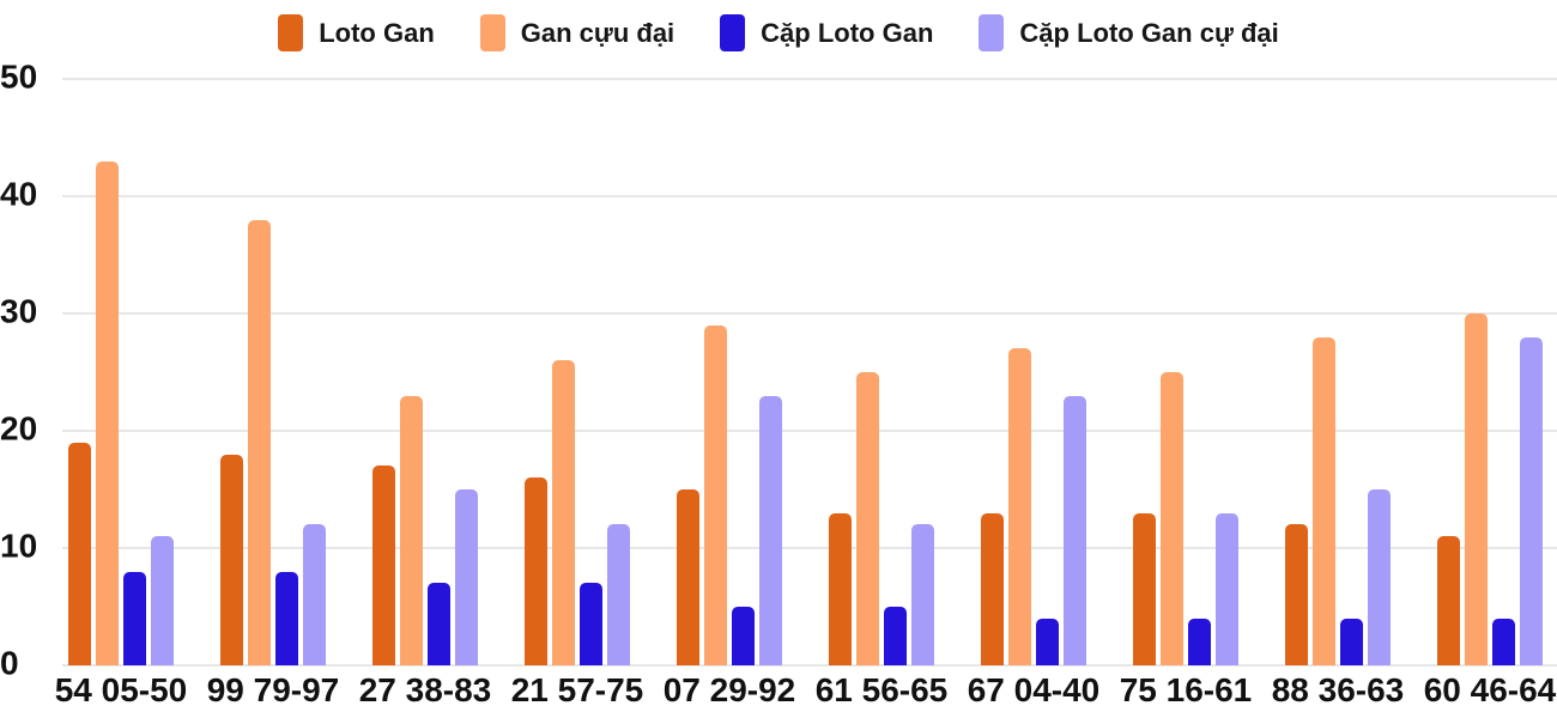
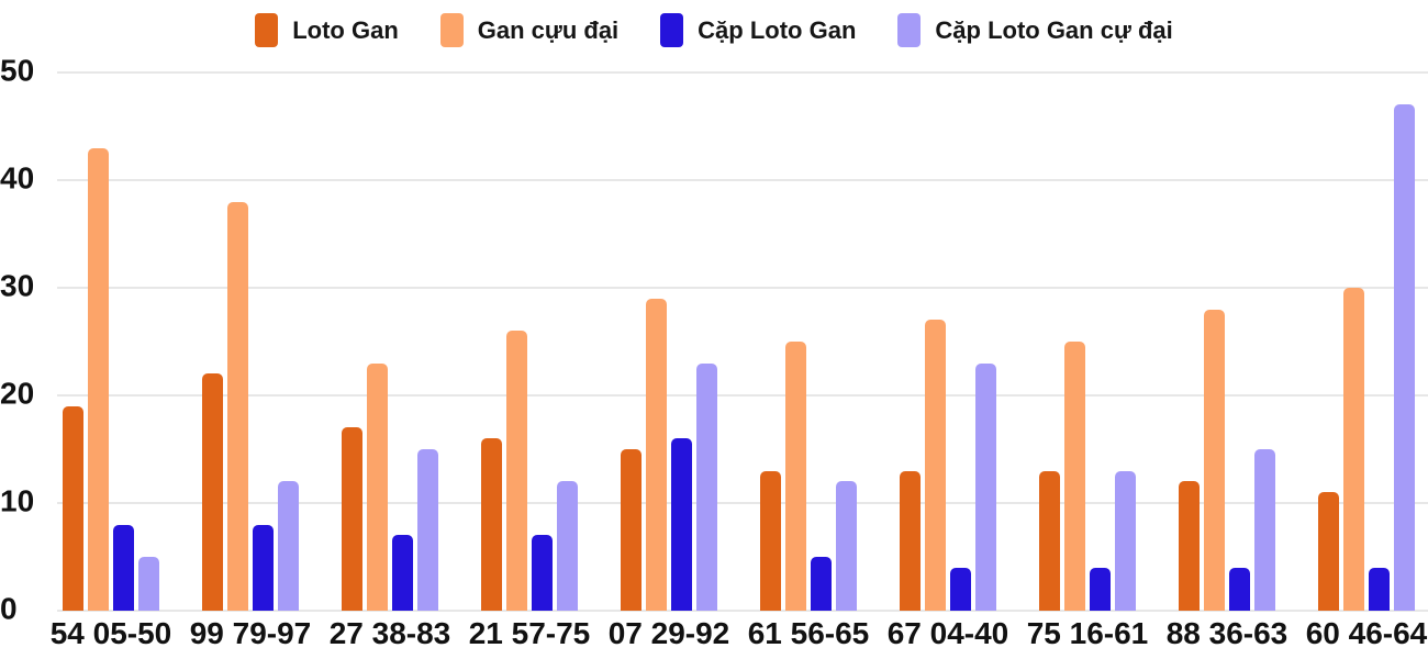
Cặp Loto Gan cự đại/54 05-50: 11 -> 5
Loto Gan/99 79-97: 18 -> 22
Cặp Loto Gan/07 29-92: 5 -> 16
Cặp Loto Gan cự đại/60 46-64: 28 -> 47
